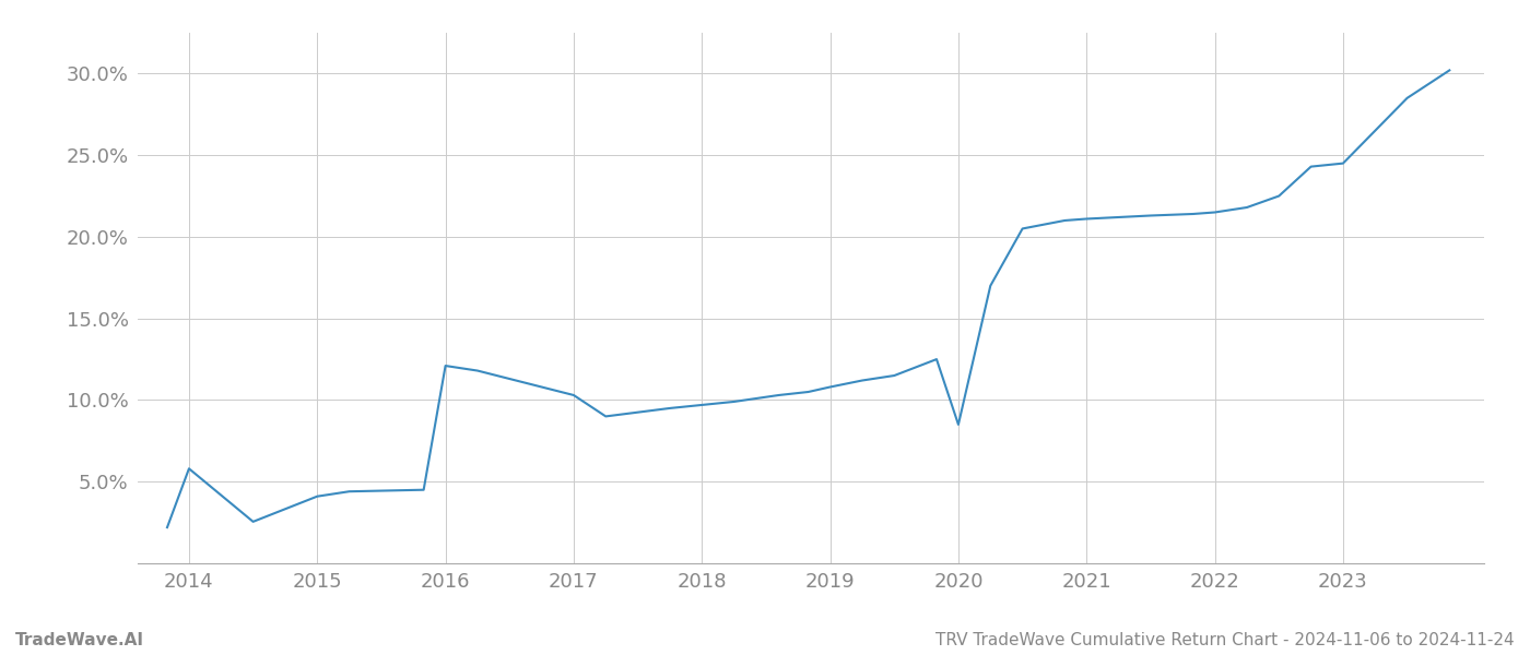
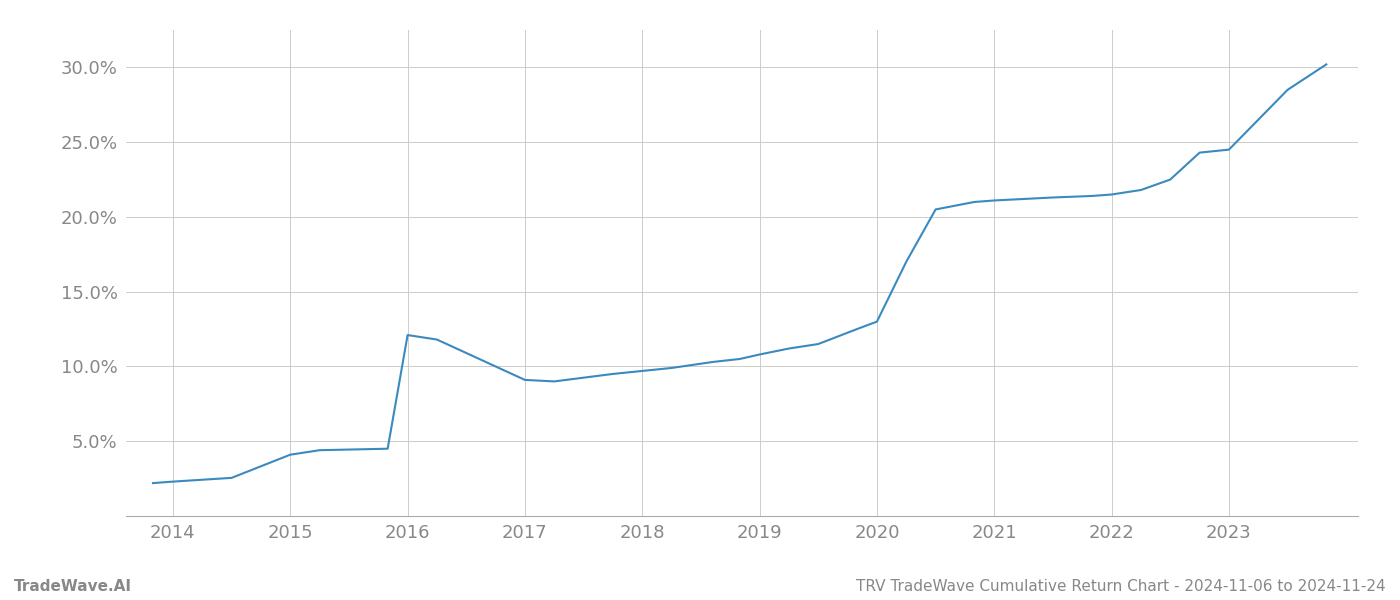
2014: 5.8% -> 2.3%
2017: 10.3% -> 9.1%
2020: 8.5% -> 13.0%
